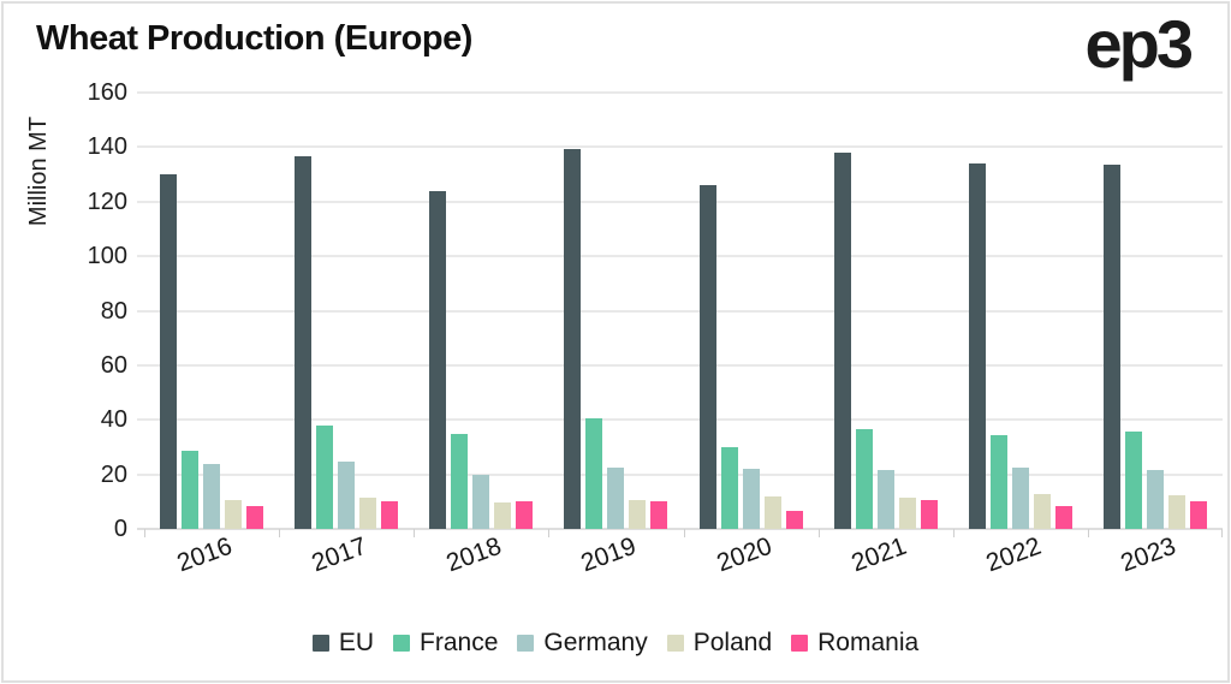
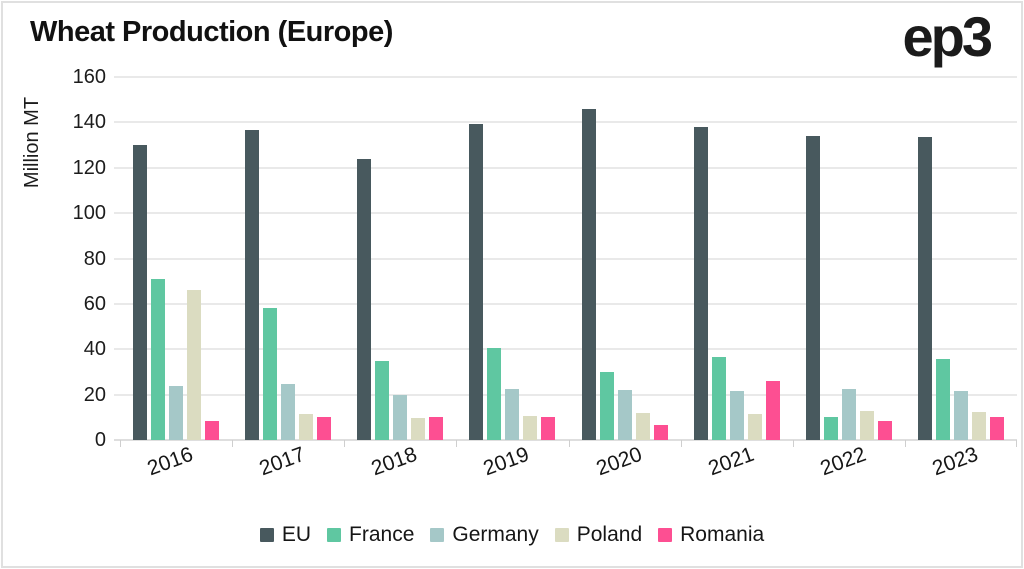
France/2016: 28 -> 71
Poland/2016: 10 -> 66
France/2017: 38 -> 58
EU/2020: 126 -> 146
Romania/2021: 10 -> 26
France/2022: 34 -> 10
